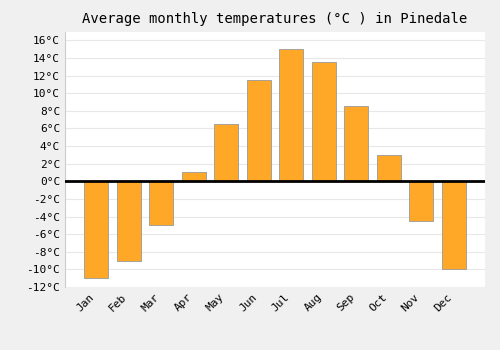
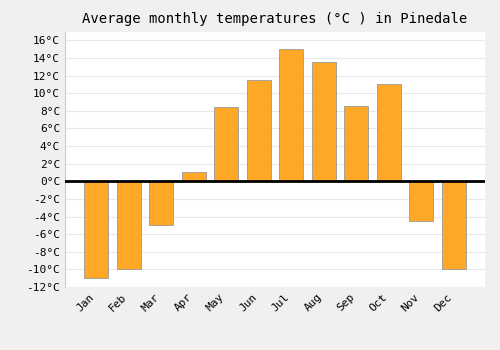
Feb: -9.0°C -> -10.0°C
May: 6.5°C -> 8.4°C
Oct: 3.0°C -> 11.0°C
